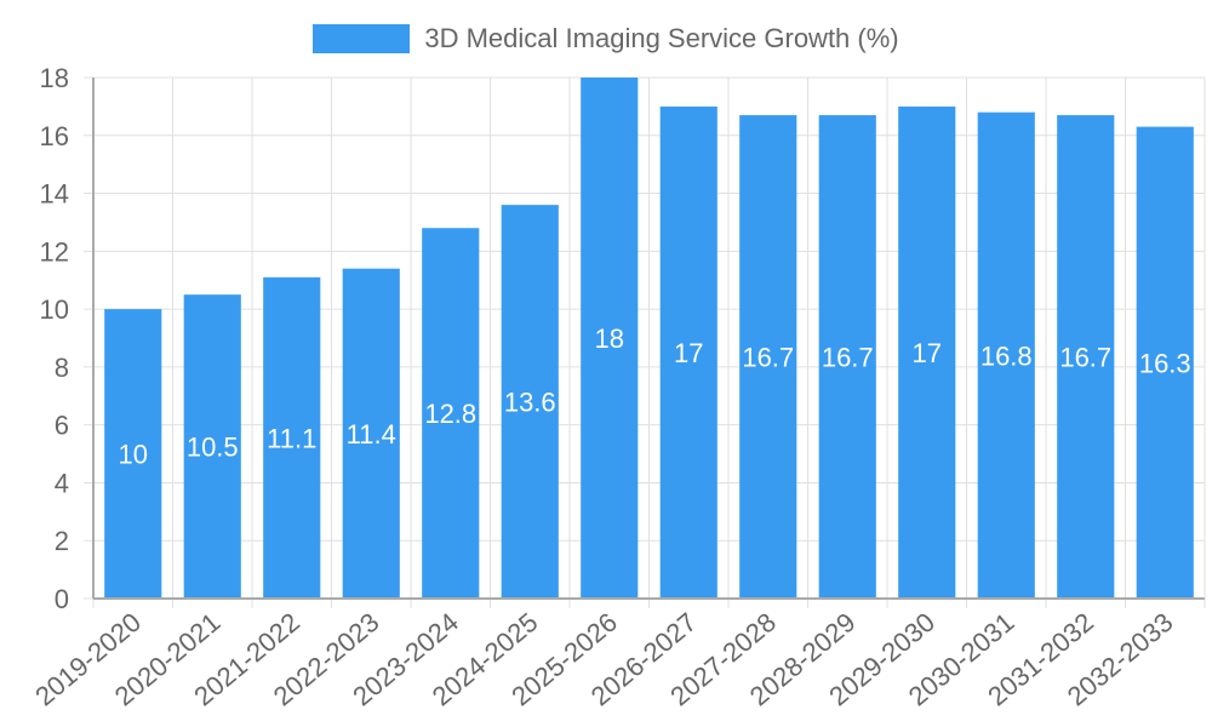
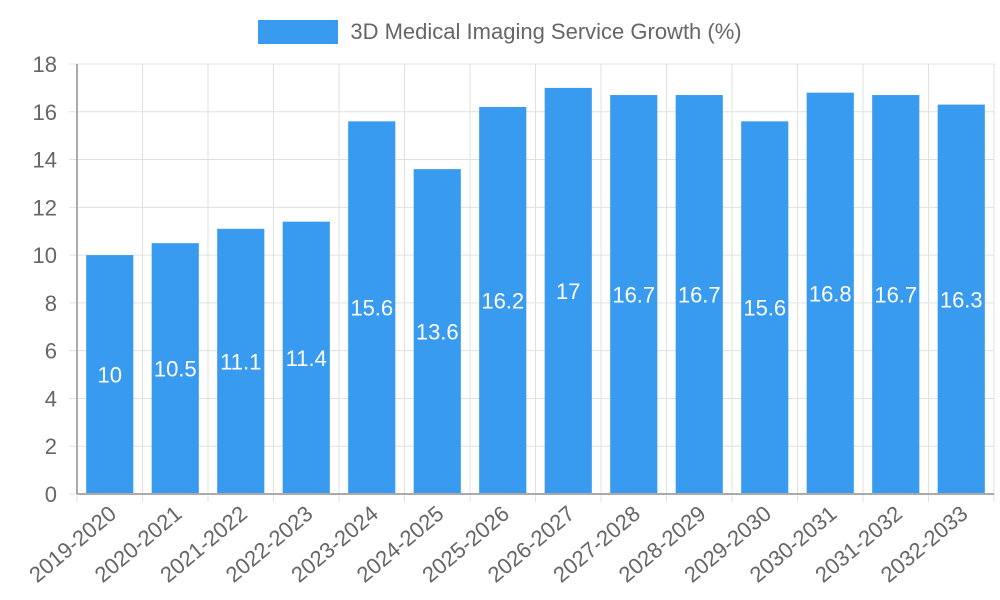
2023-2024: 12.8 -> 15.6
2025-2026: 18 -> 16.2
2029-2030: 17 -> 15.6
